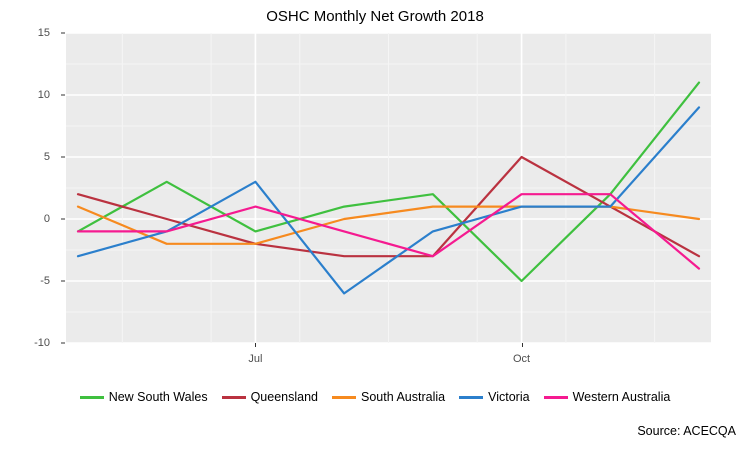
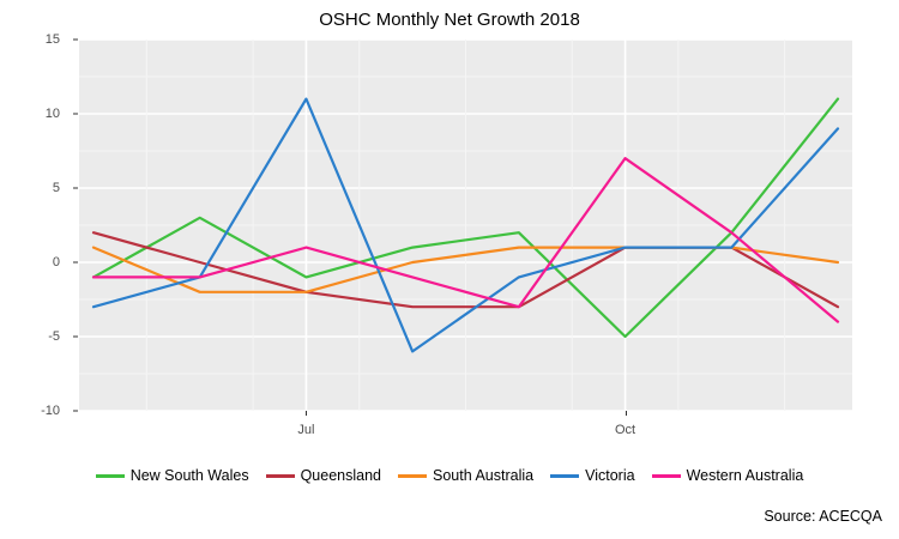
Victoria/Jul: 3 -> 11
Queensland/Oct: 5 -> 1
Western Australia/Oct: 2 -> 7
